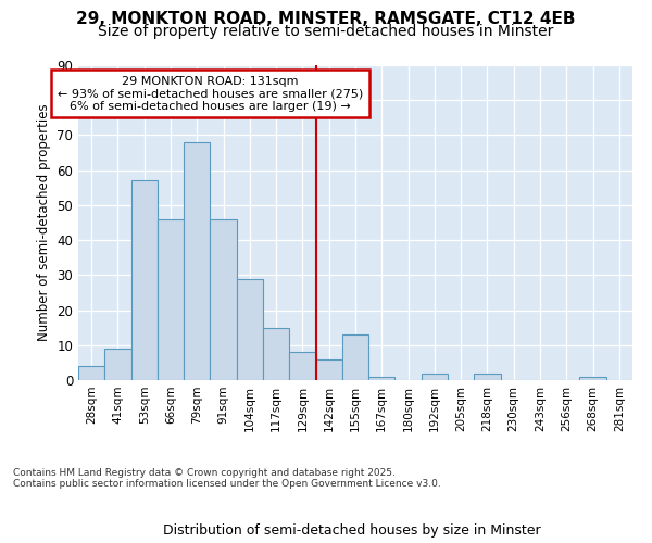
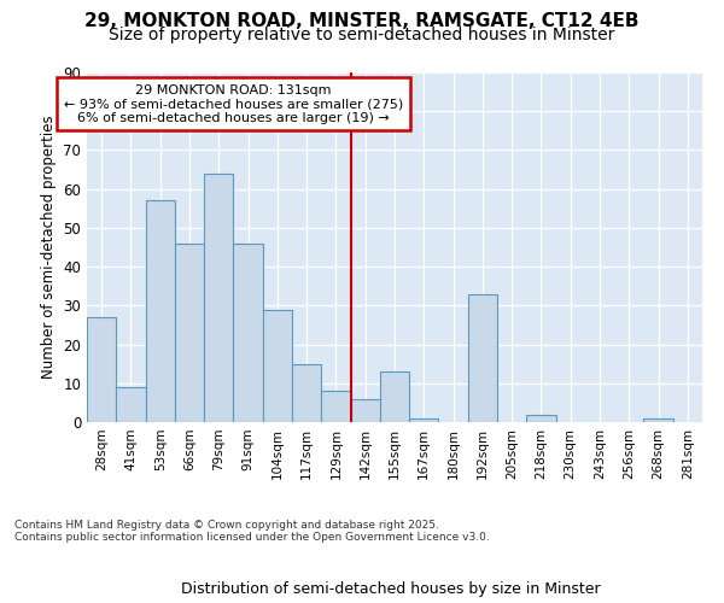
28sqm: 4 -> 27
79sqm: 68 -> 64
192sqm: 2 -> 33
